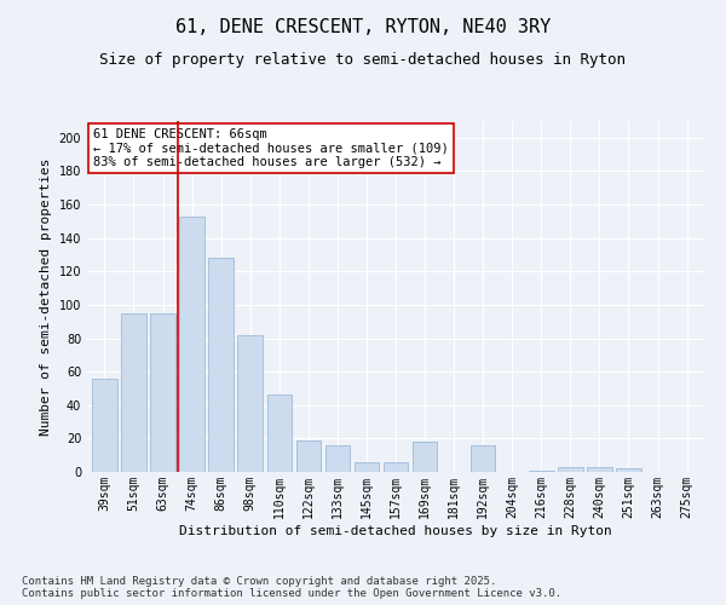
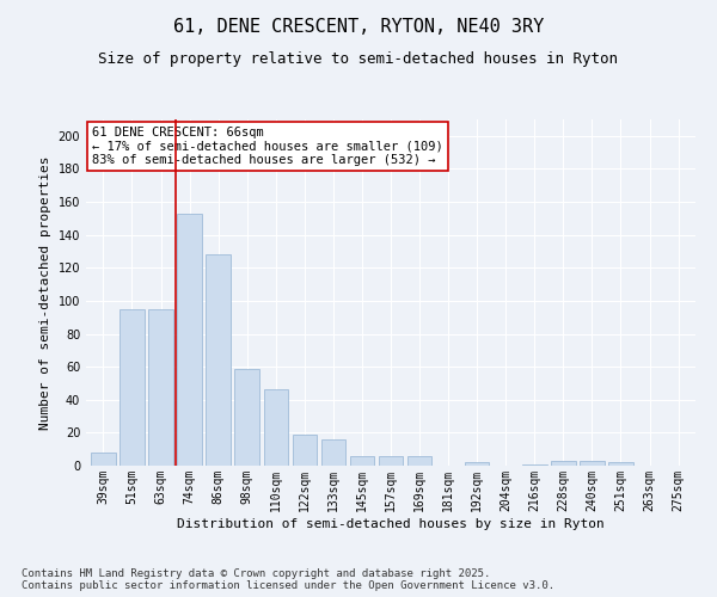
39sqm: 56 -> 8
98sqm: 82 -> 59
169sqm: 18 -> 6
192sqm: 16 -> 2
